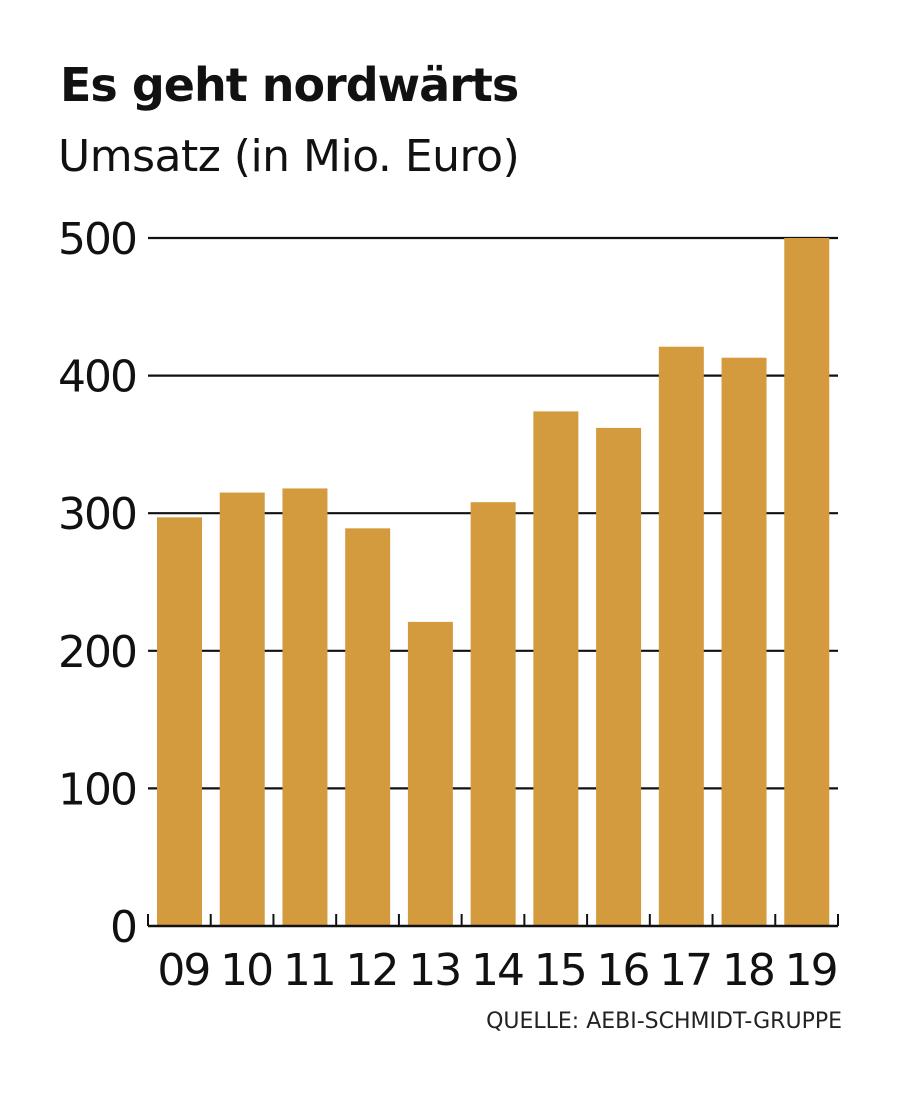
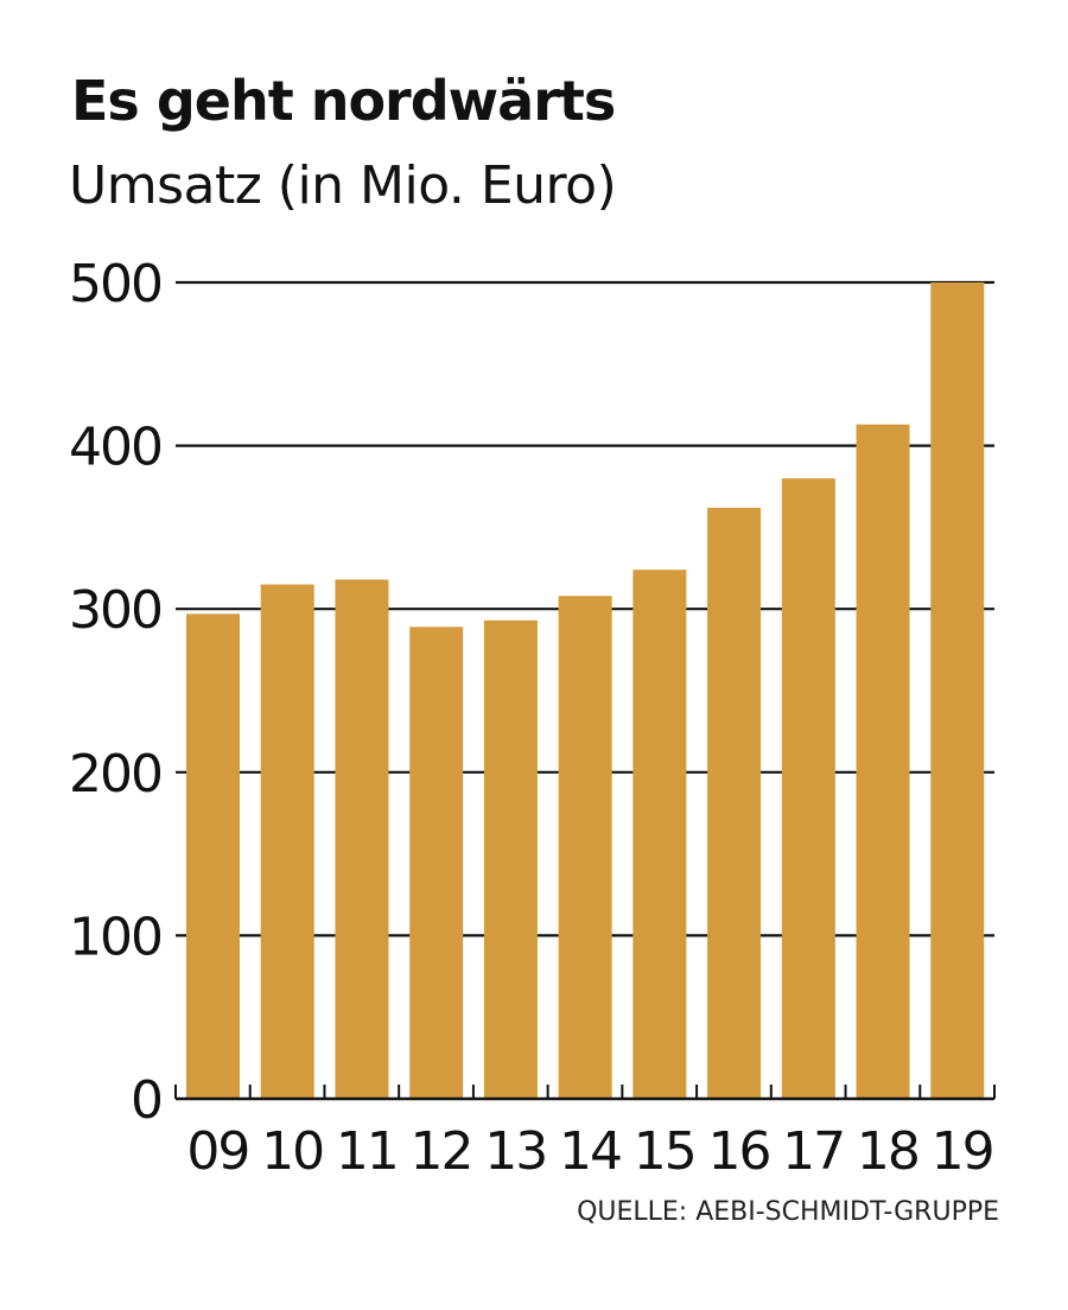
13: 221 -> 293
15: 374 -> 324
17: 421 -> 380
